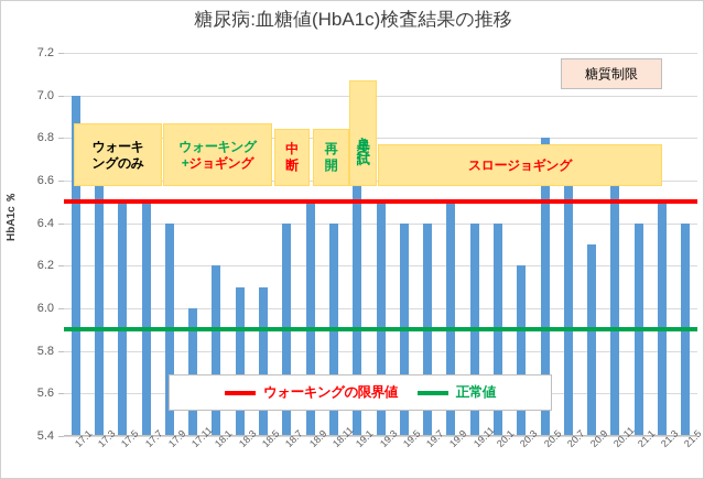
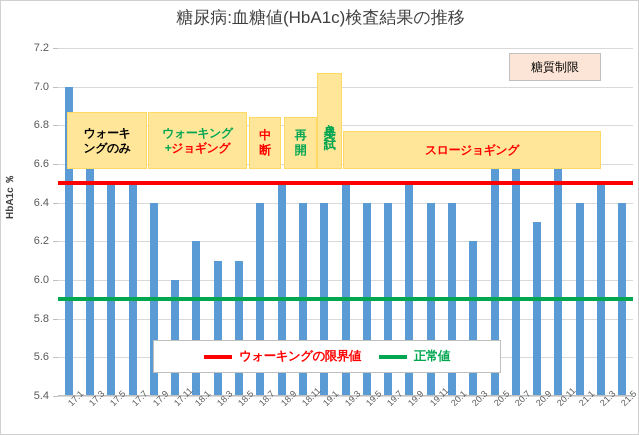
19.1: 6.7 -> 6.4
20.5: 6.8 -> 6.6
